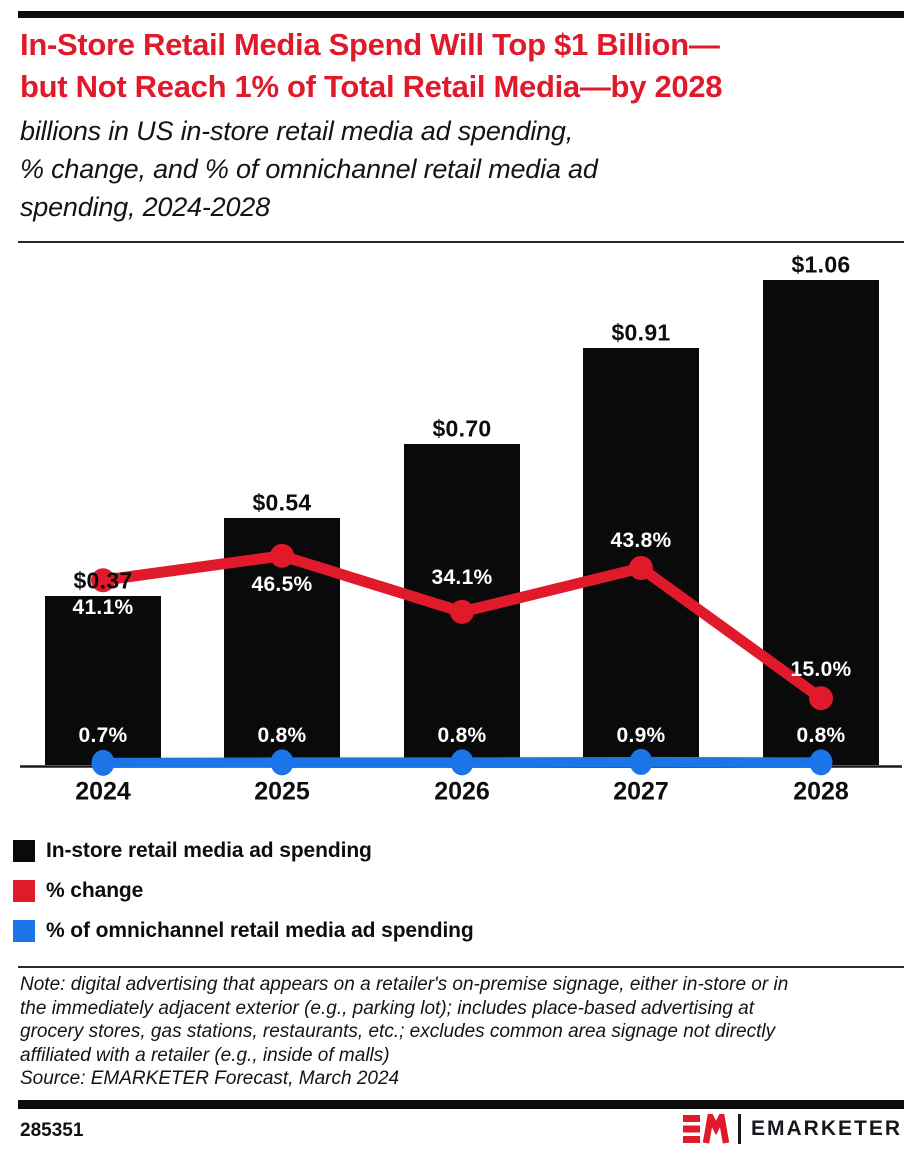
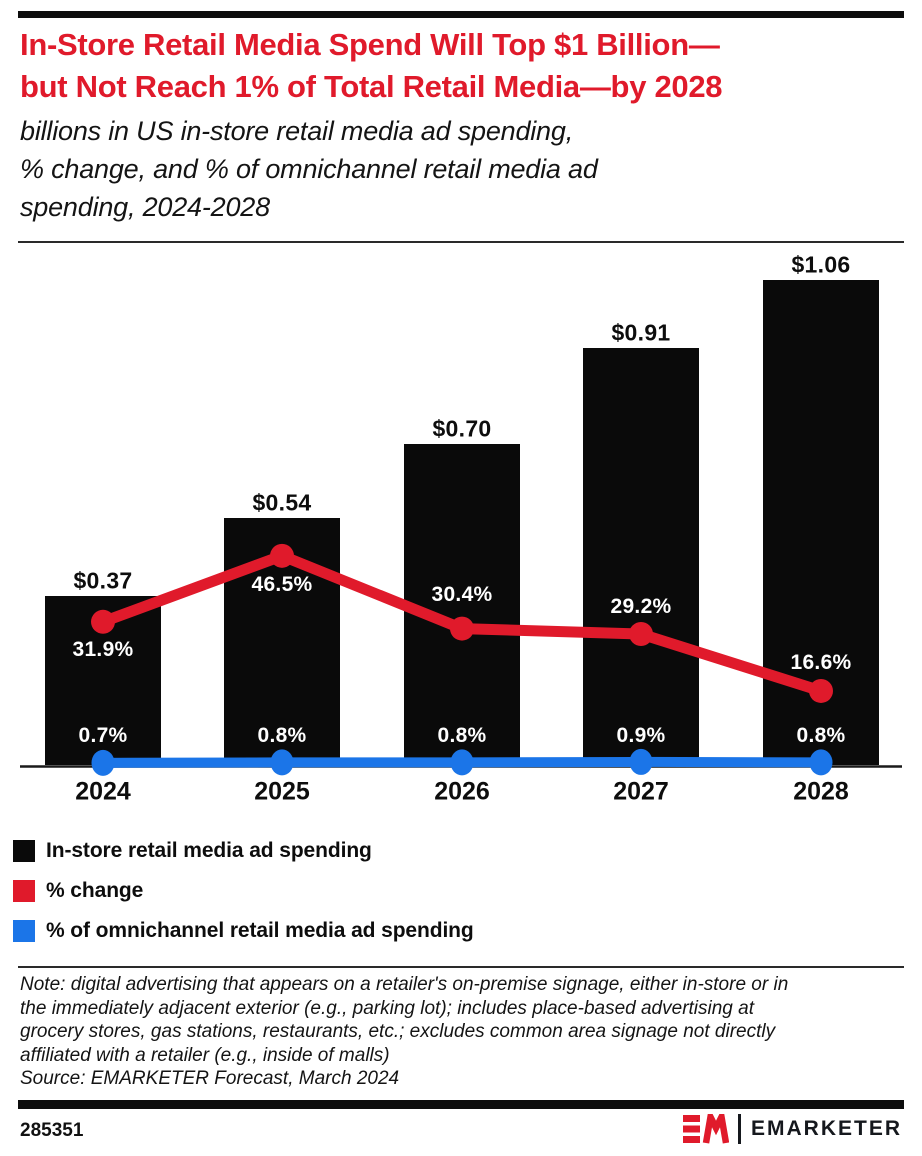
% change/2024: 41.1% -> 31.9%
% change/2026: 34.1% -> 30.4%
% change/2027: 43.8% -> 29.2%
% change/2028: 15.0% -> 16.6%
